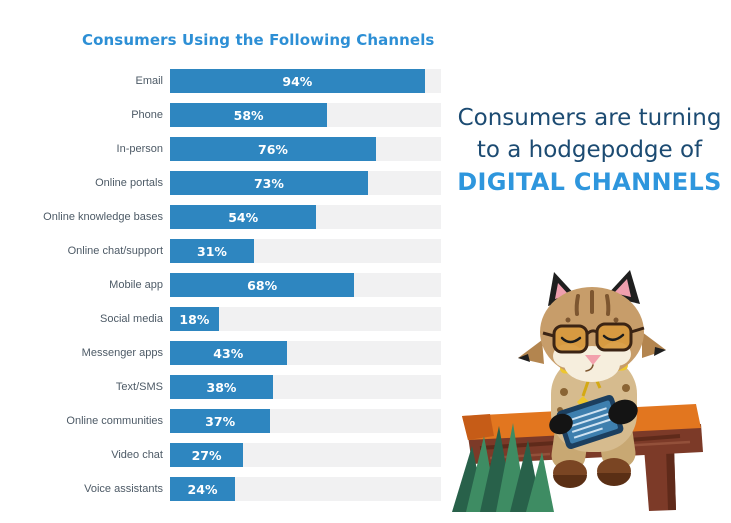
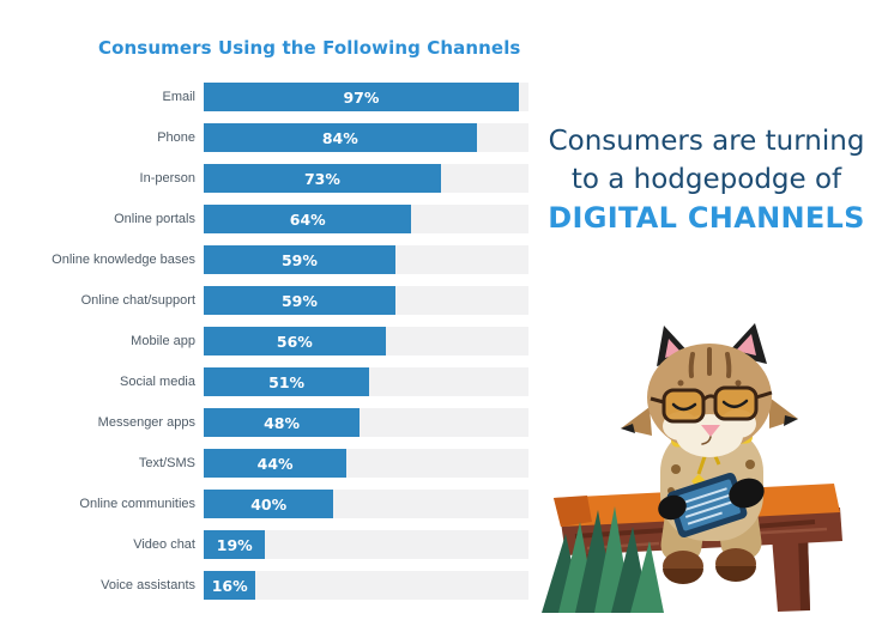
Email: 94% -> 97%
Phone: 58% -> 84%
In-person: 76% -> 73%
Online portals: 73% -> 64%
Online knowledge bases: 54% -> 59%
Online chat/support: 31% -> 59%
Mobile app: 68% -> 56%
Social media: 18% -> 51%
Messenger apps: 43% -> 48%
Text/SMS: 38% -> 44%
Online communities: 37% -> 40%
Video chat: 27% -> 19%
Voice assistants: 24% -> 16%
